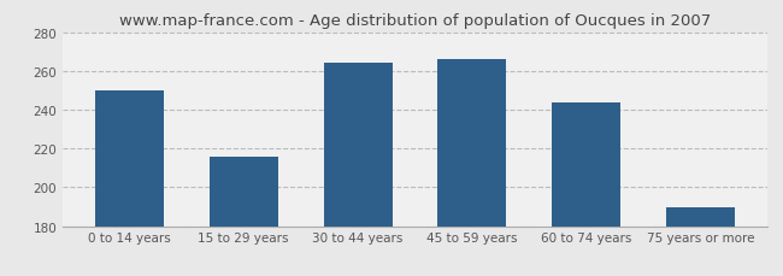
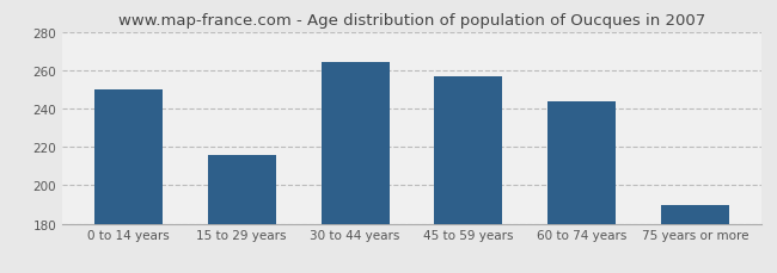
45 to 59 years: 266 -> 257
